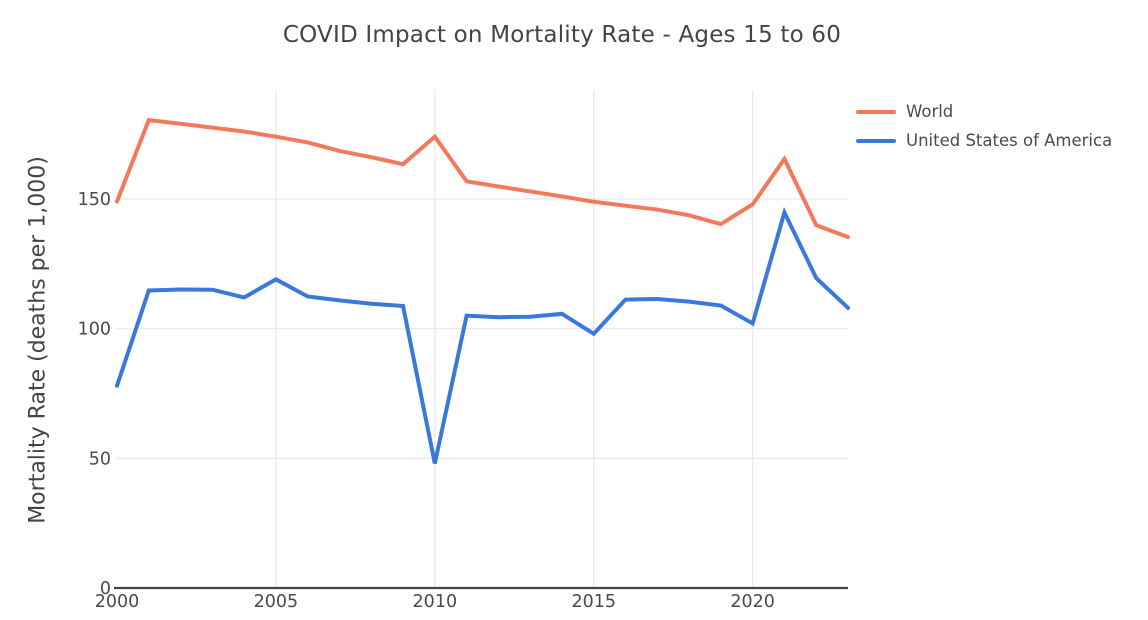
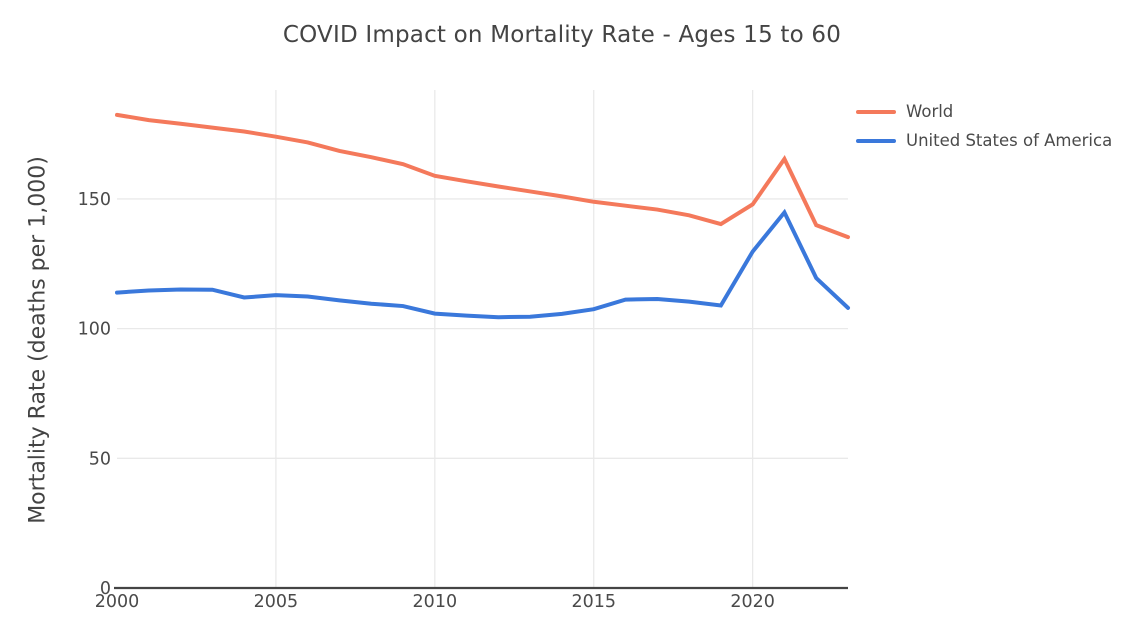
World/2000: 149 -> 182
United States of America/2000: 78 -> 114
United States of America/2005: 119 -> 113
World/2010: 174 -> 159
United States of America/2010: 48 -> 106
United States of America/2015: 98 -> 108
United States of America/2020: 102 -> 130
